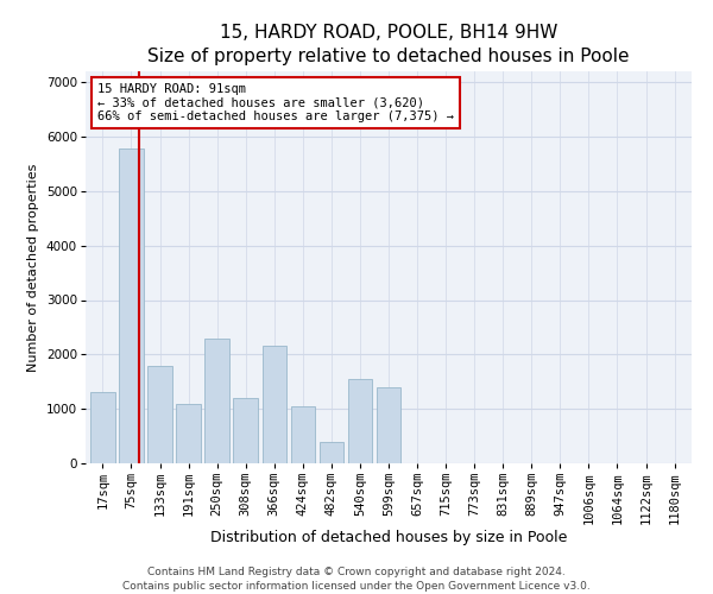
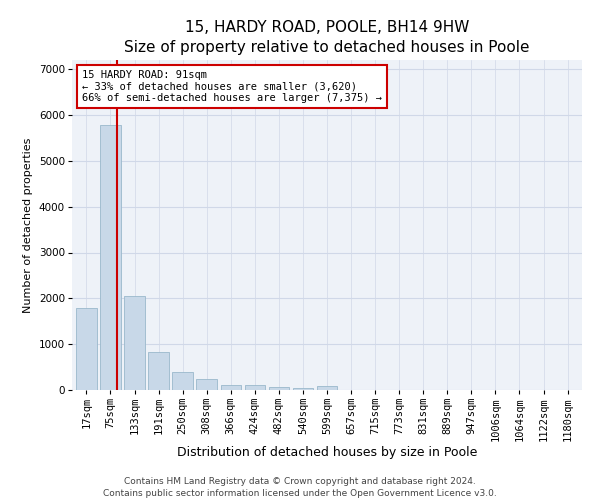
17sqm: 1300 -> 1780
133sqm: 1800 -> 2060
191sqm: 1100 -> 830
250sqm: 2300 -> 390
308sqm: 1200 -> 230
366sqm: 2150 -> 110
424sqm: 1050 -> 110
482sqm: 400 -> 70
540sqm: 1550 -> 50
599sqm: 1400 -> 80
